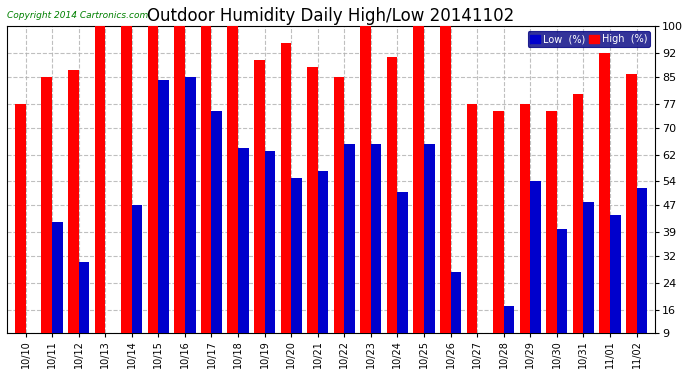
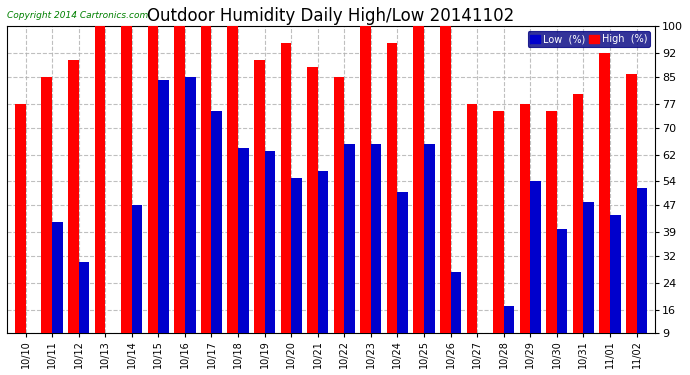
High (%)/10/12: 87 -> 90
High (%)/10/24: 91 -> 95
